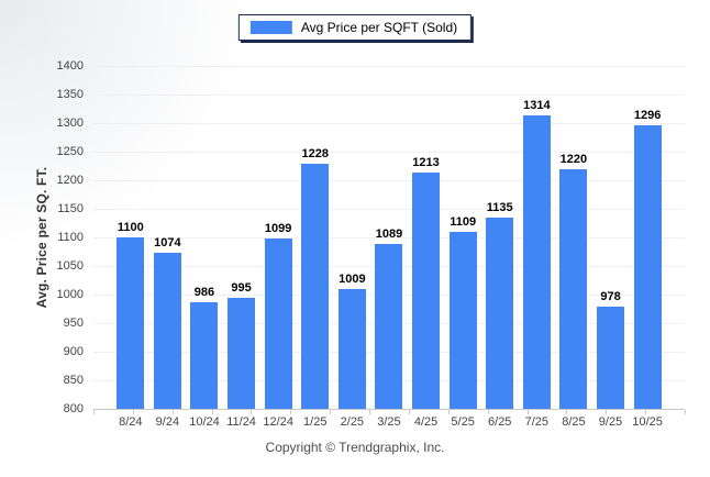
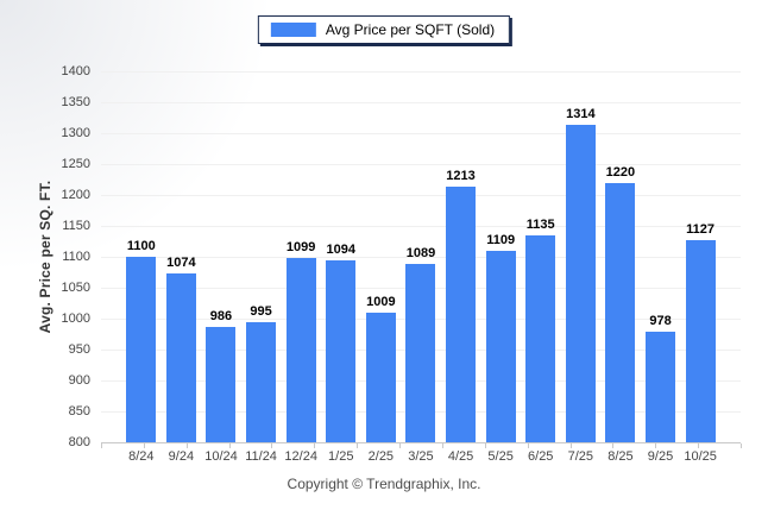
1/25: 1228 -> 1094
10/25: 1296 -> 1127
